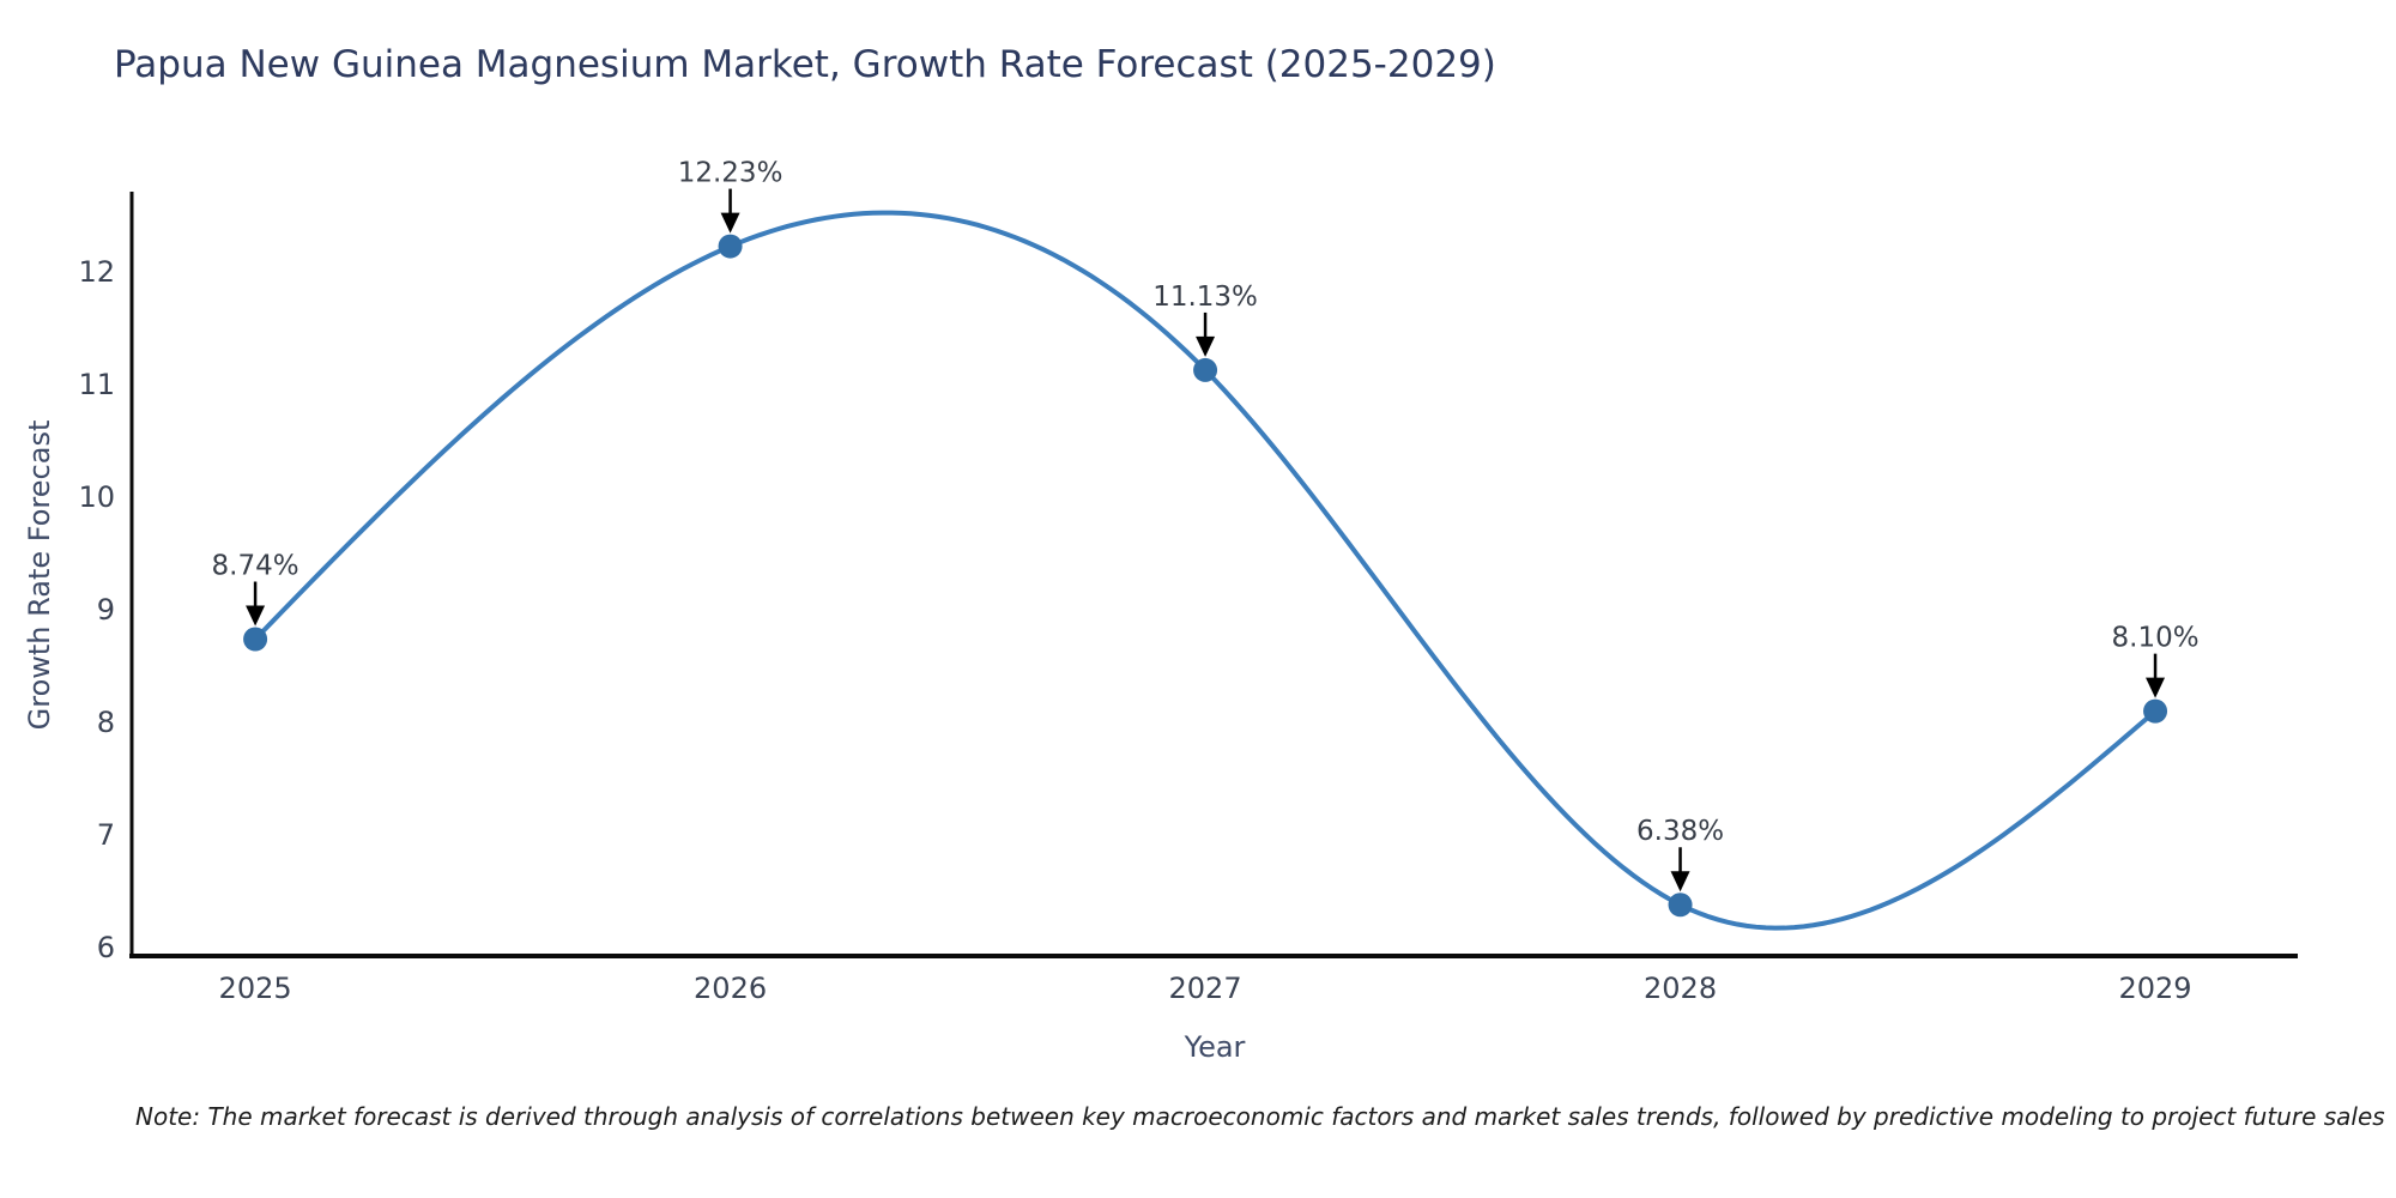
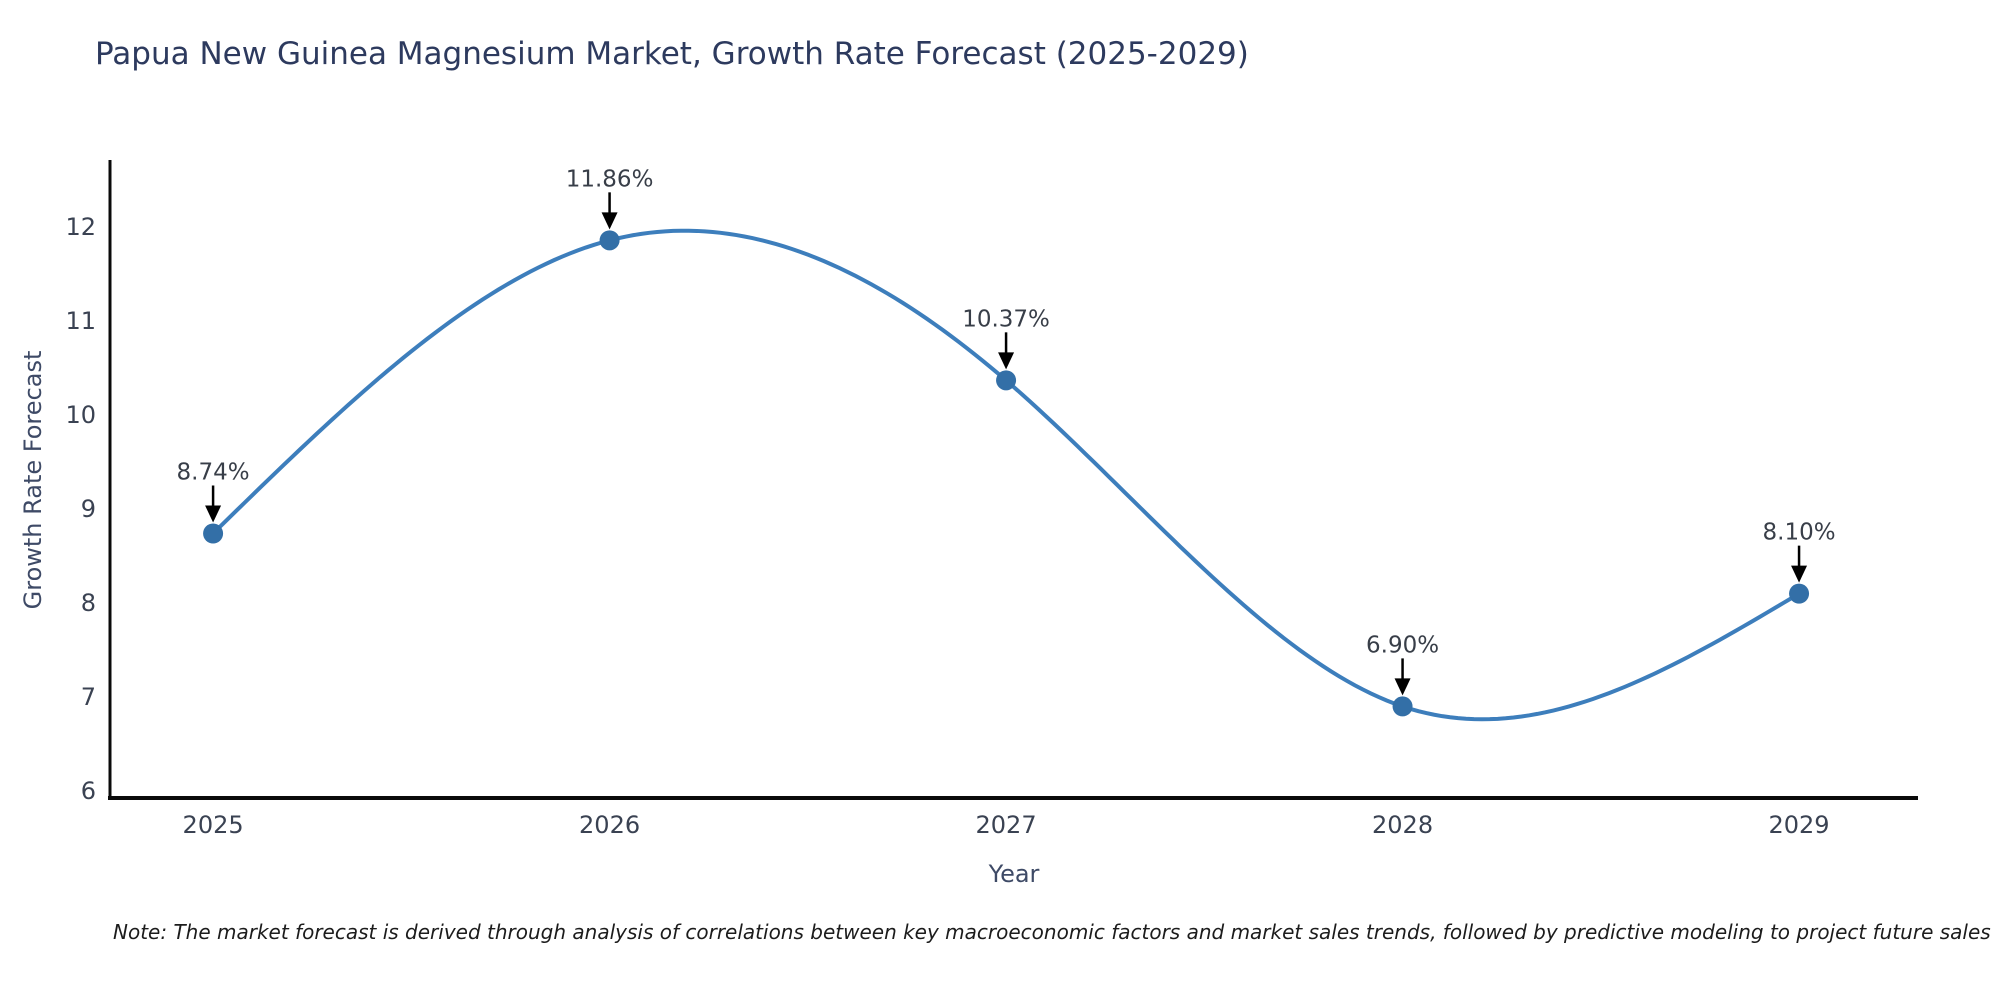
2026: 12.23% -> 11.86%
2027: 11.13% -> 10.37%
2028: 6.38% -> 6.90%
